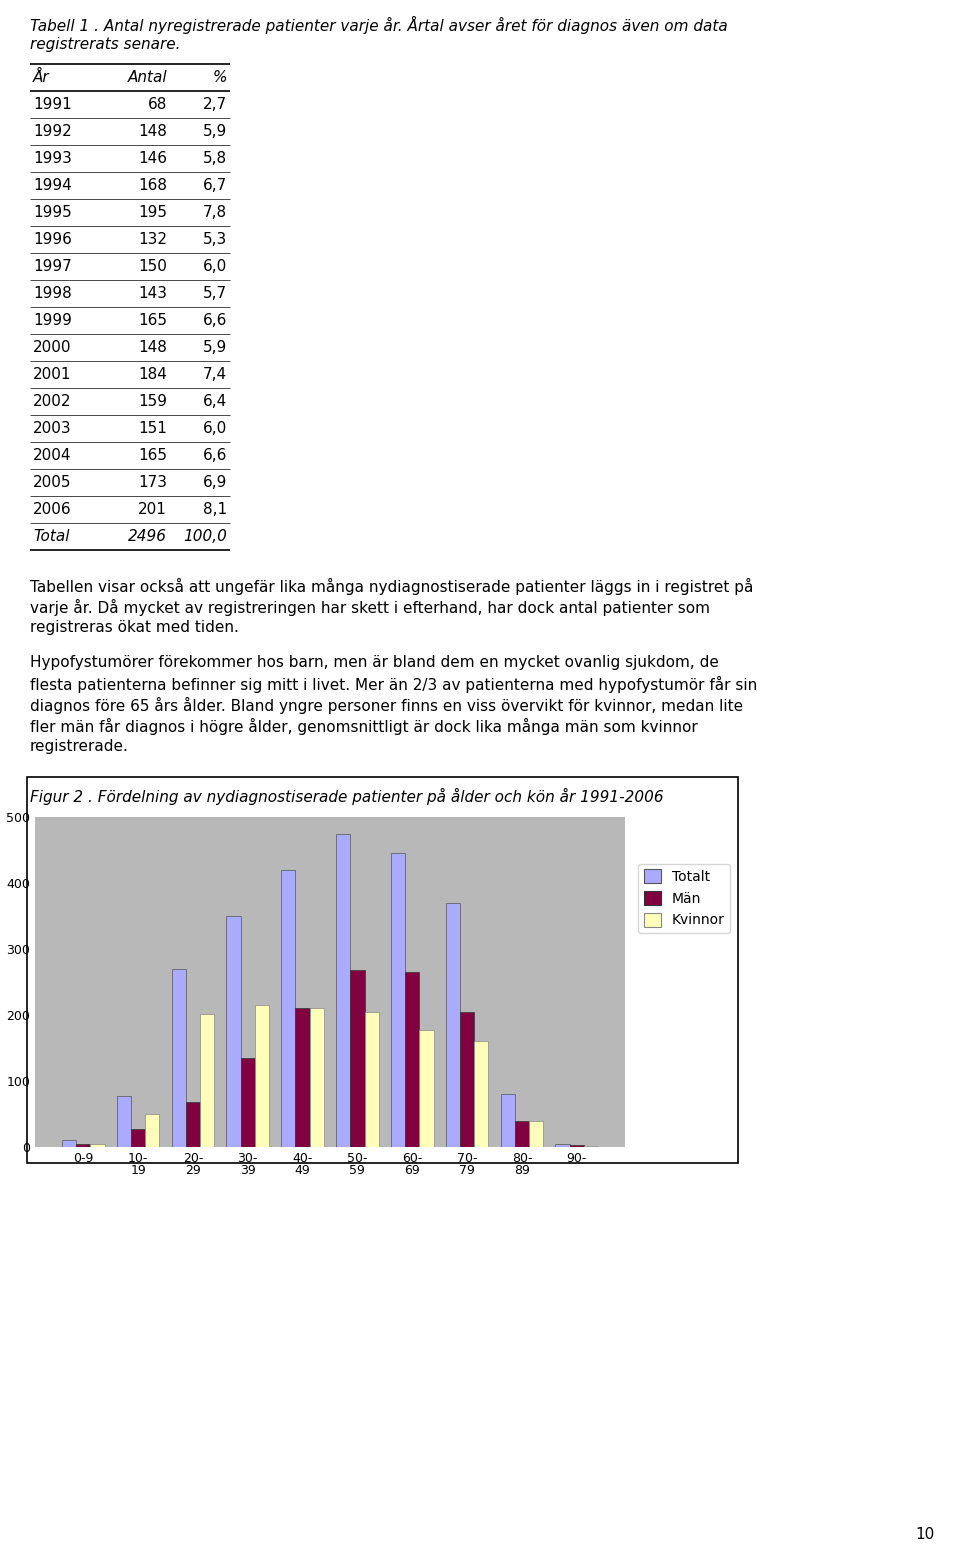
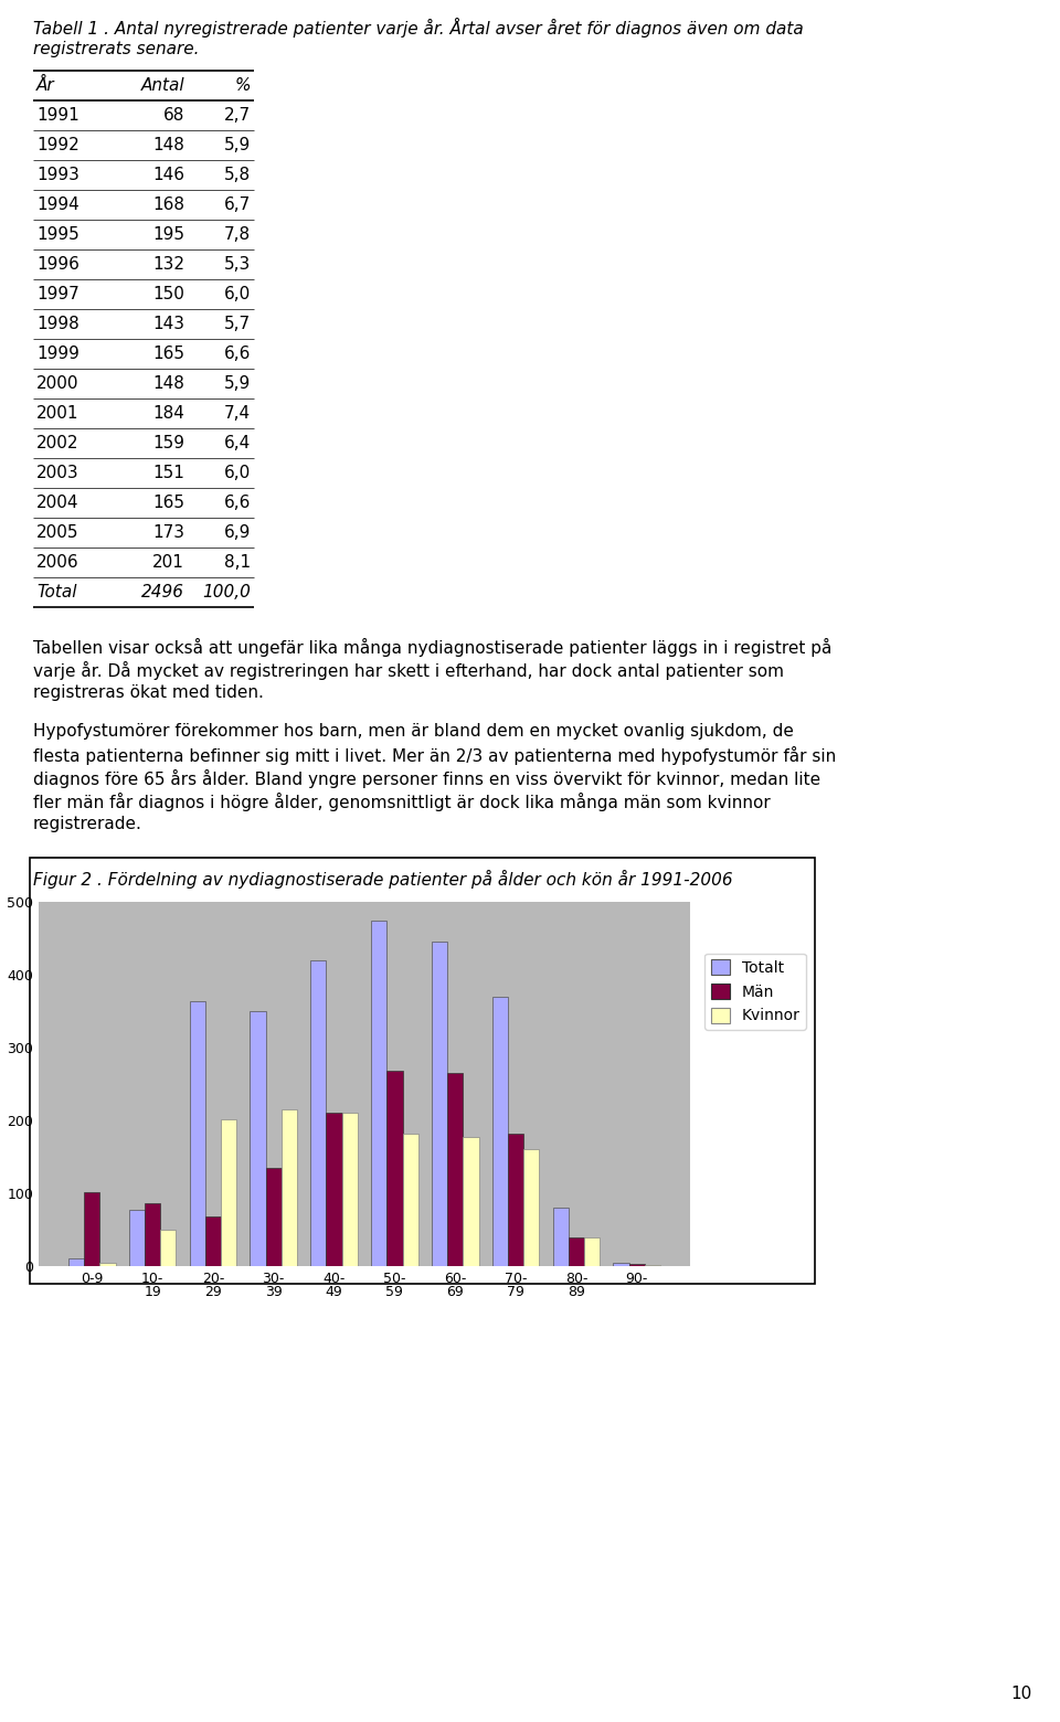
Män/0-9: 5 -> 102
Män/10- 19: 28 -> 86
Totalt/20- 29: 270 -> 364
Kvinnor/50- 59: 205 -> 182
Män/70- 79: 205 -> 182
